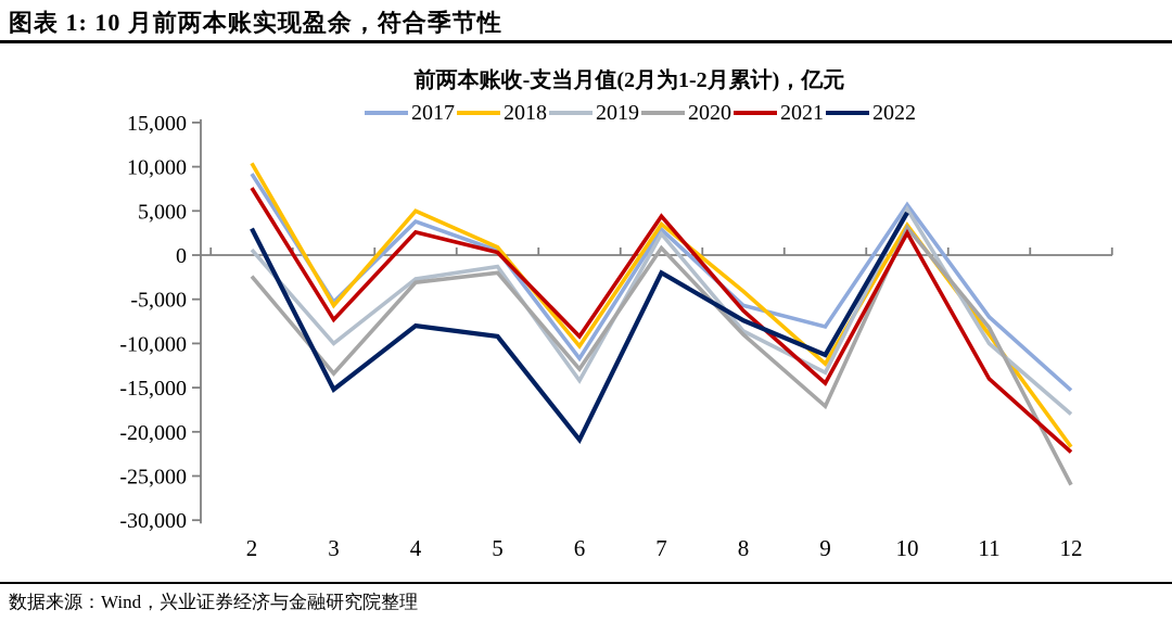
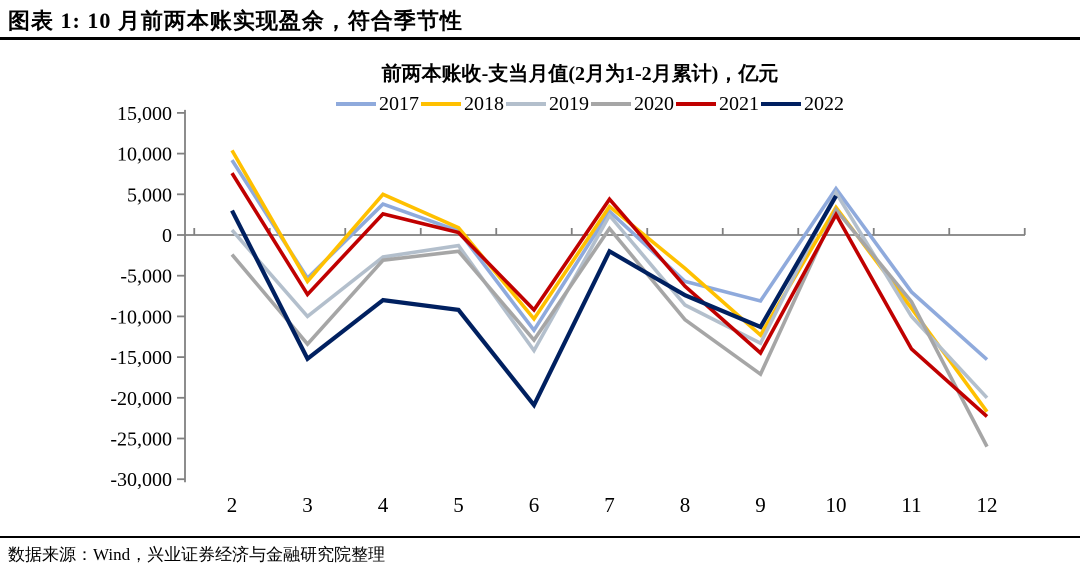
2020/8: -9000 -> -10000
2019/12: -18000 -> -20000
